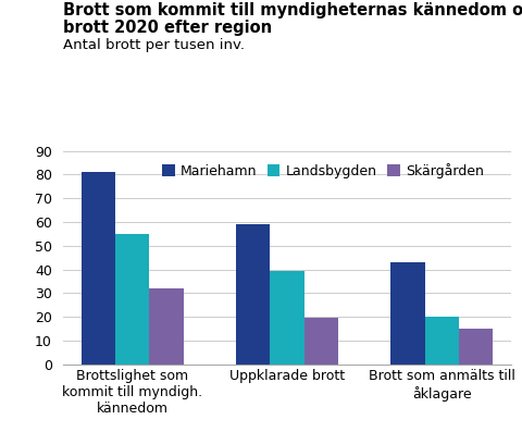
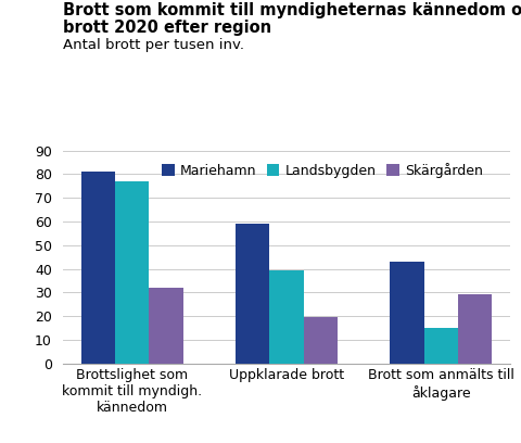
Landsbygden/Brottslighet som kommit till myndigh. kännedom: 55.0 -> 77.0
Landsbygden/Brott som anmälts till åklagare: 20.0 -> 15.0
Skärgården/Brott som anmälts till åklagare: 15.0 -> 29.0
